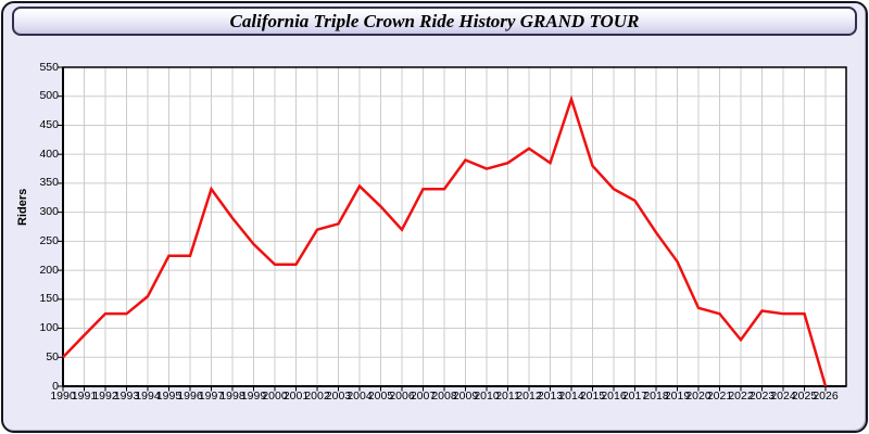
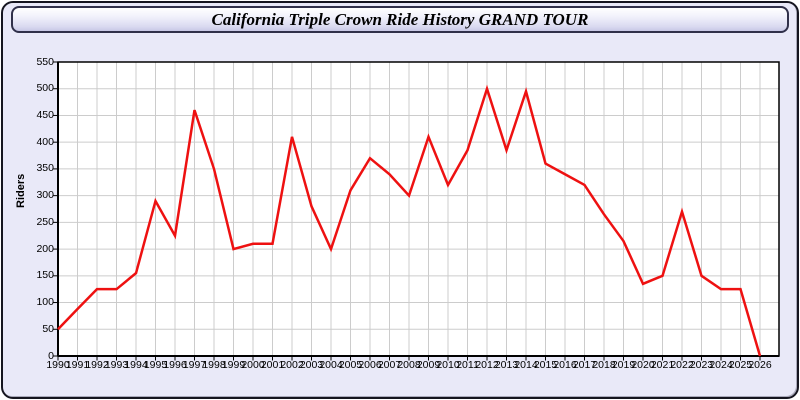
1995: 220 -> 290
1997: 340 -> 460
1998: 290 -> 350
1999: 240 -> 200
2002: 270 -> 410
2004: 340 -> 200
2006: 270 -> 370
2008: 340 -> 300
2009: 390 -> 410
2010: 380 -> 320
2012: 410 -> 500
2015: 380 -> 360
2021: 120 -> 150
2022: 80 -> 270
2023: 130 -> 150
